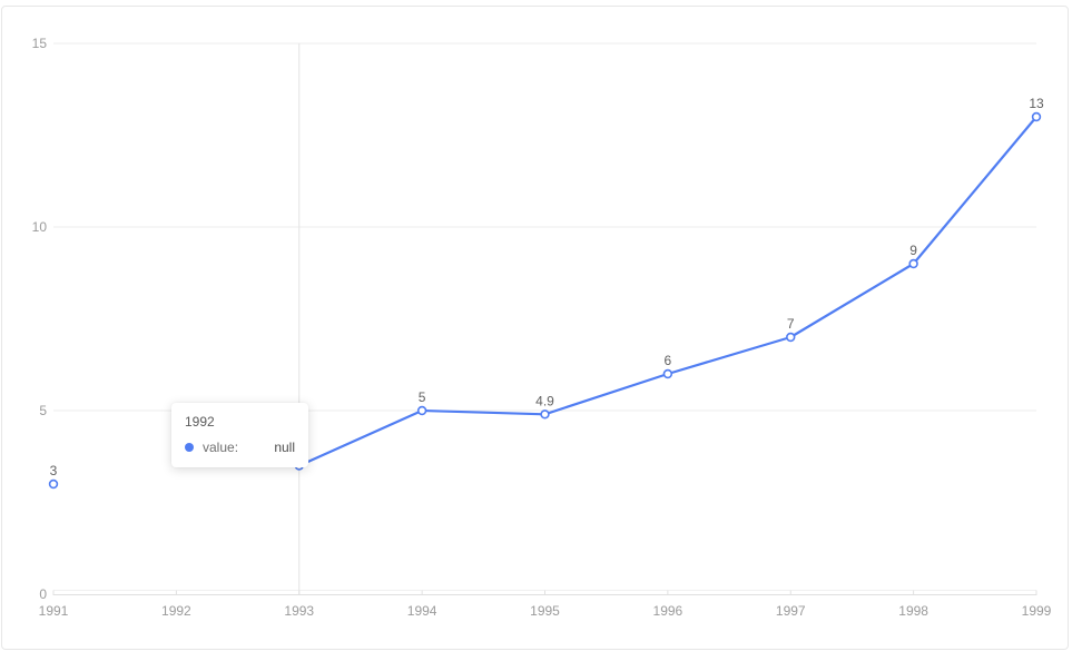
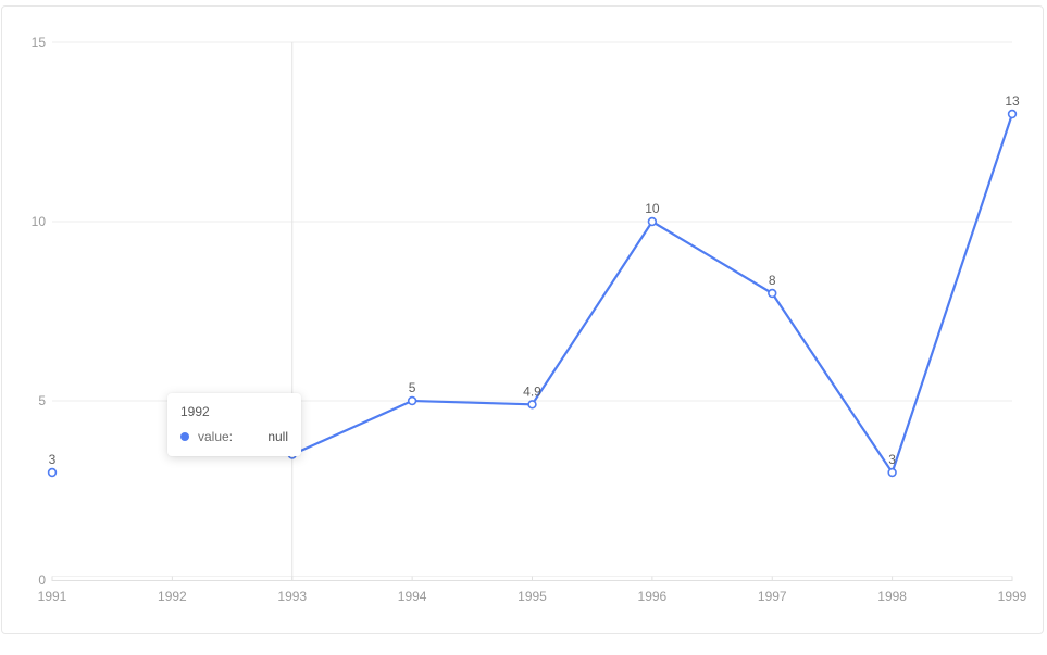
1996: 6 -> 10
1997: 7 -> 8
1998: 9 -> 3
